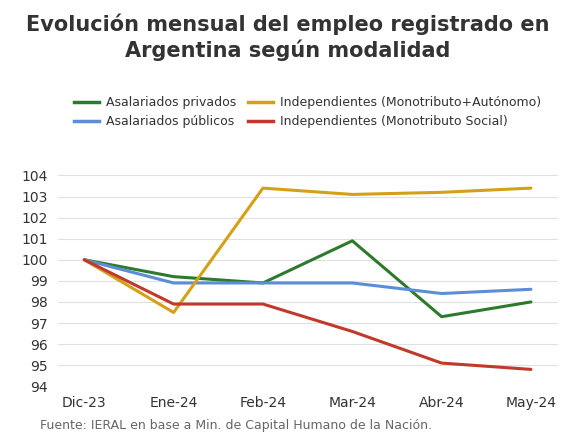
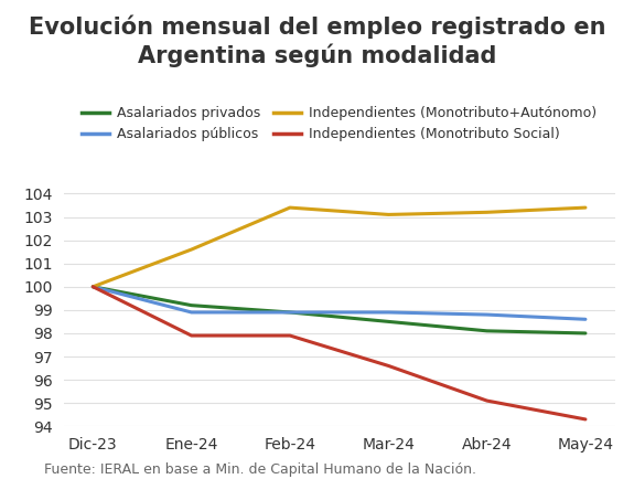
Independientes (Monotributo+Autónomo)/Ene-24: 97.5 -> 101.6
Asalariados privados/Mar-24: 100.9 -> 98.5
Asalariados privados/Abr-24: 97.3 -> 98.1
Asalariados públicos/Abr-24: 98.4 -> 98.8
Independientes (Monotributo Social)/May-24: 94.8 -> 94.3
